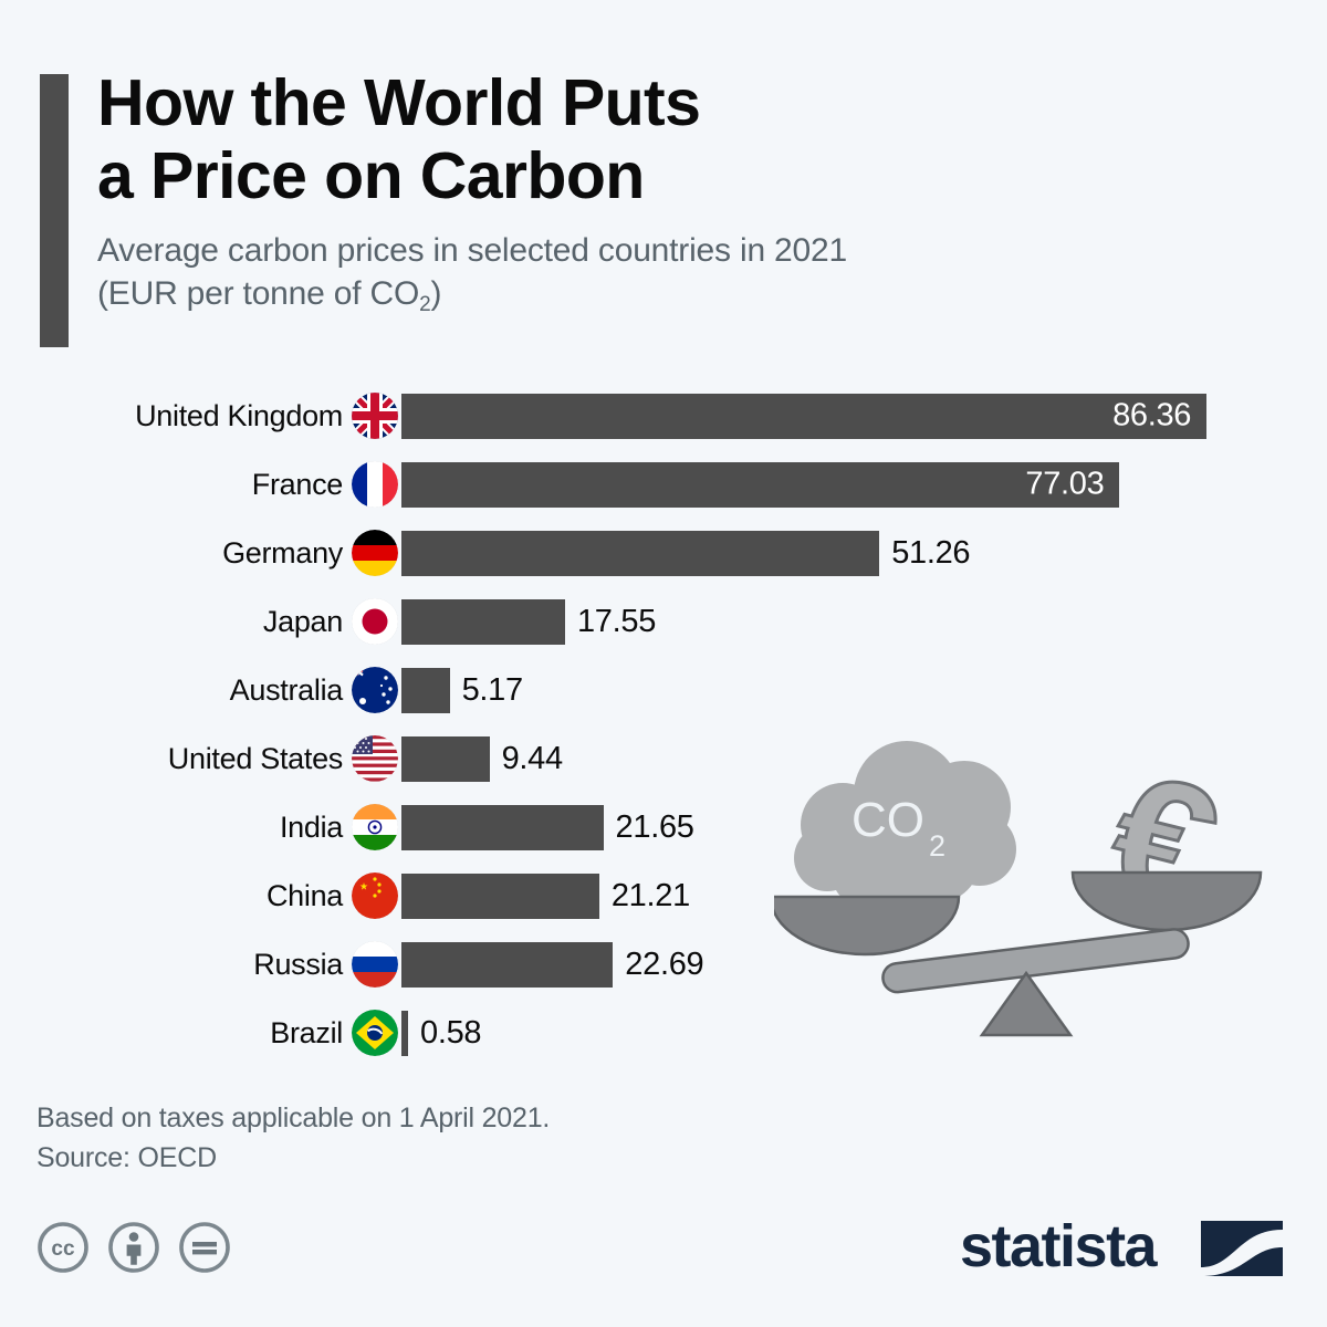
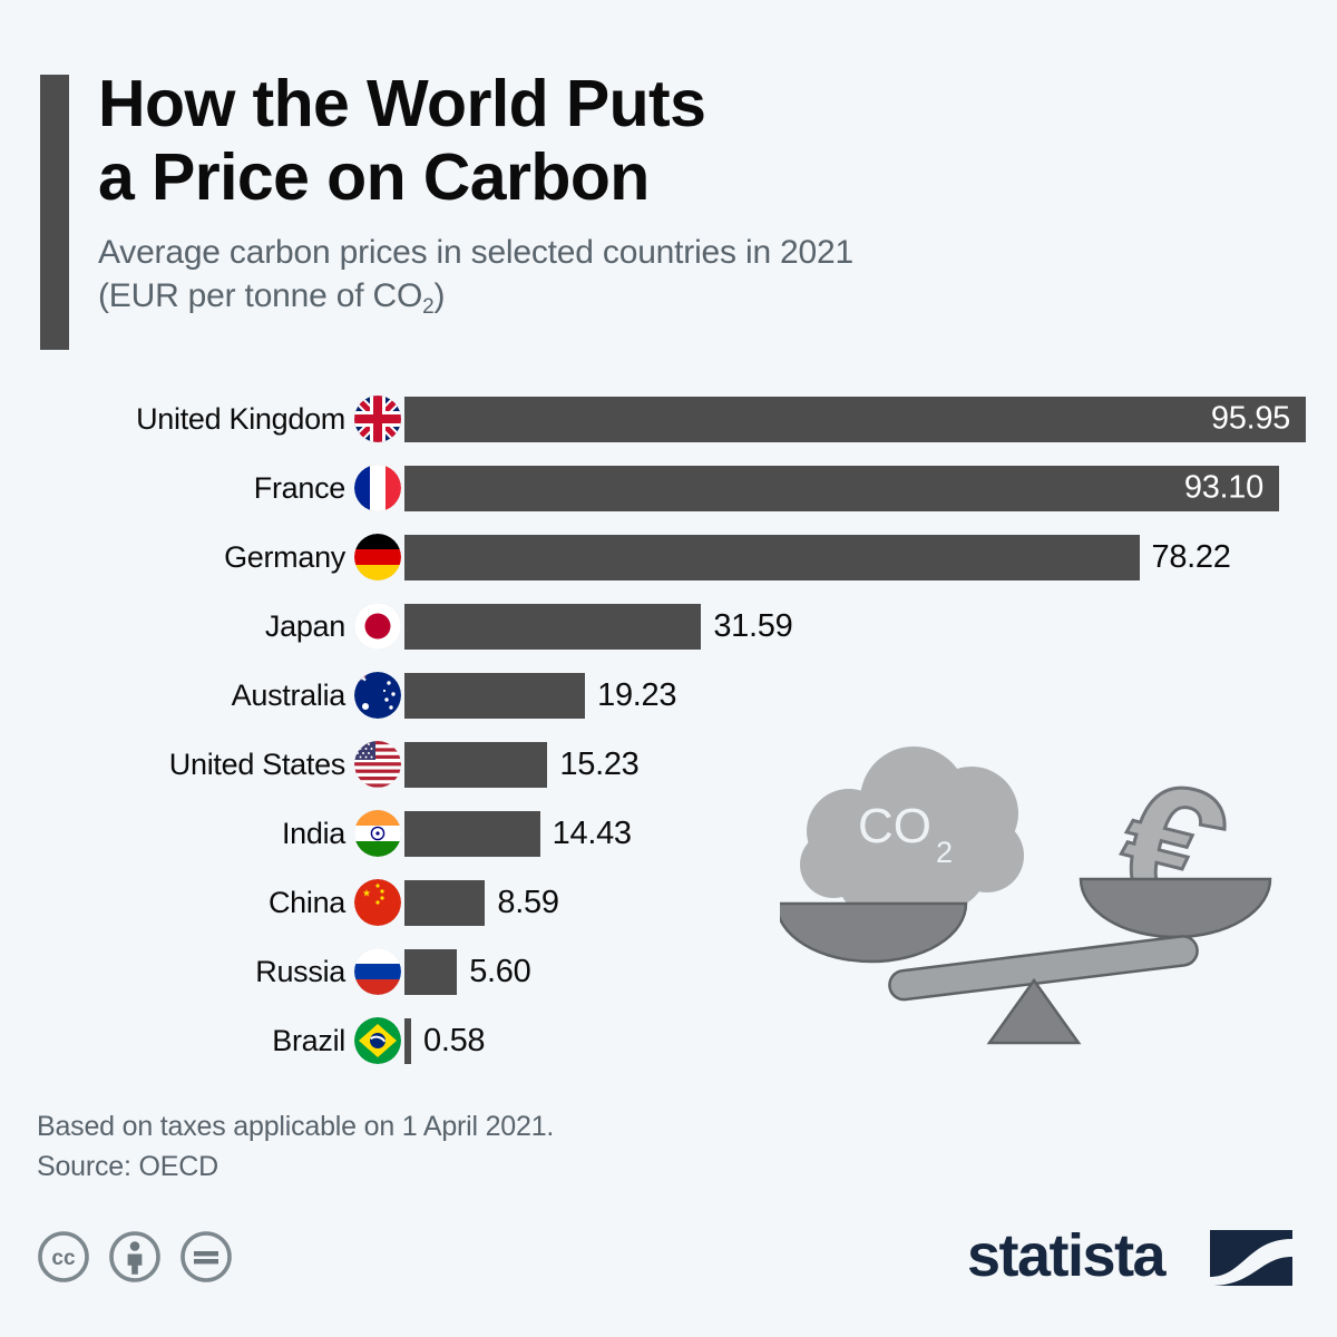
United Kingdom: 86.36 -> 95.95
France: 77.03 -> 93.10
Germany: 51.26 -> 78.22
Japan: 17.55 -> 31.59
Australia: 5.17 -> 19.23
United States: 9.44 -> 15.23
India: 21.65 -> 14.43
China: 21.21 -> 8.59
Russia: 22.69 -> 5.60
